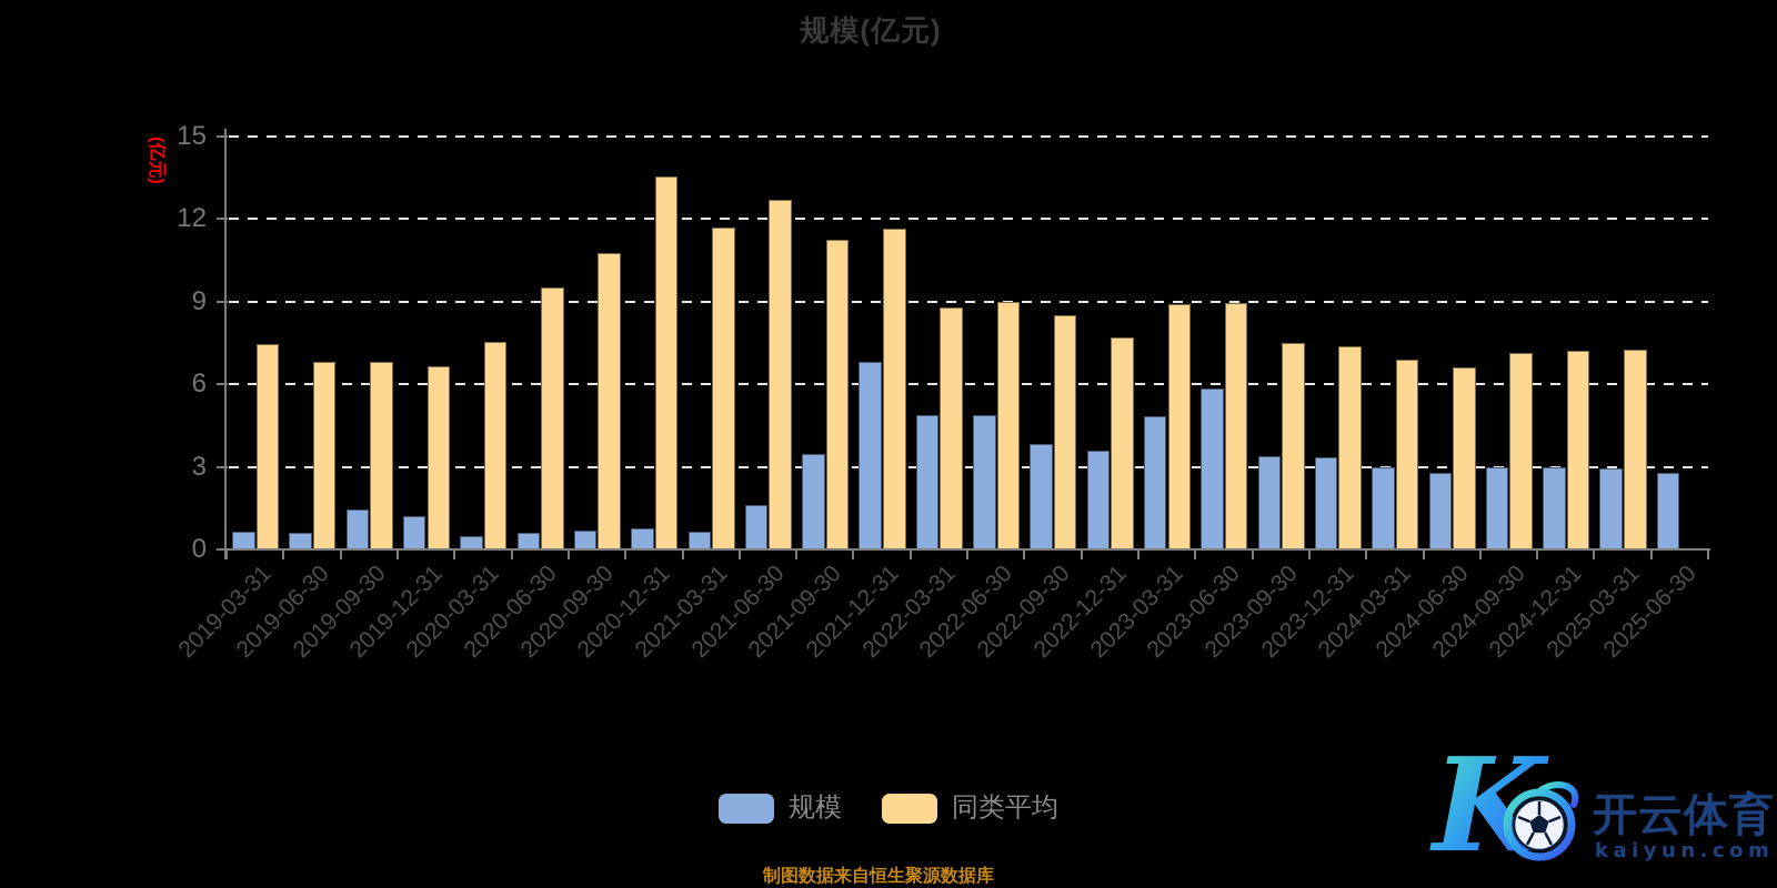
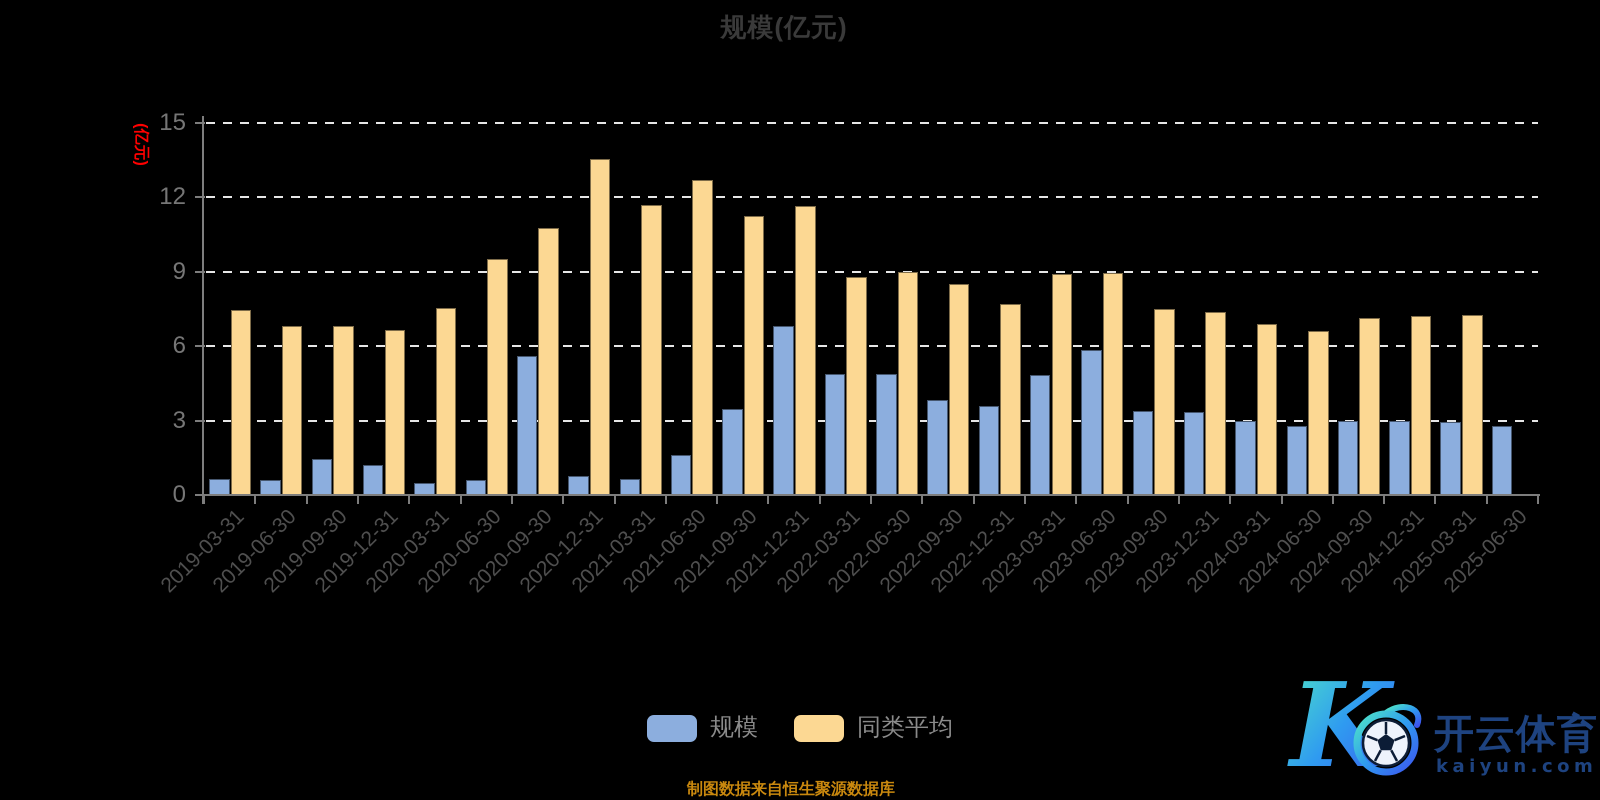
规模/2020-09-30: 0.7 -> 5.6
